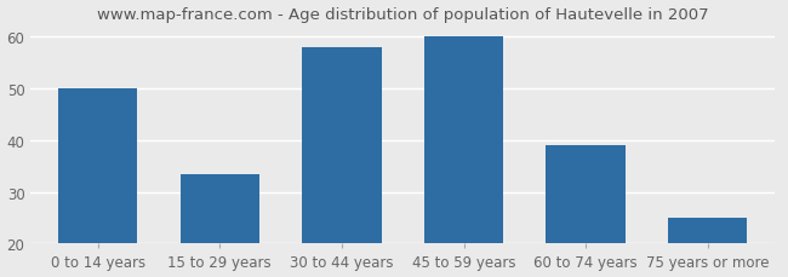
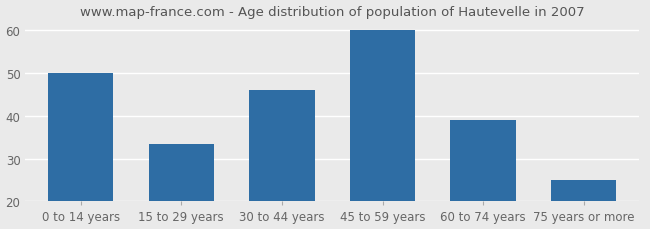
30 to 44 years: 58.0 -> 46.0
